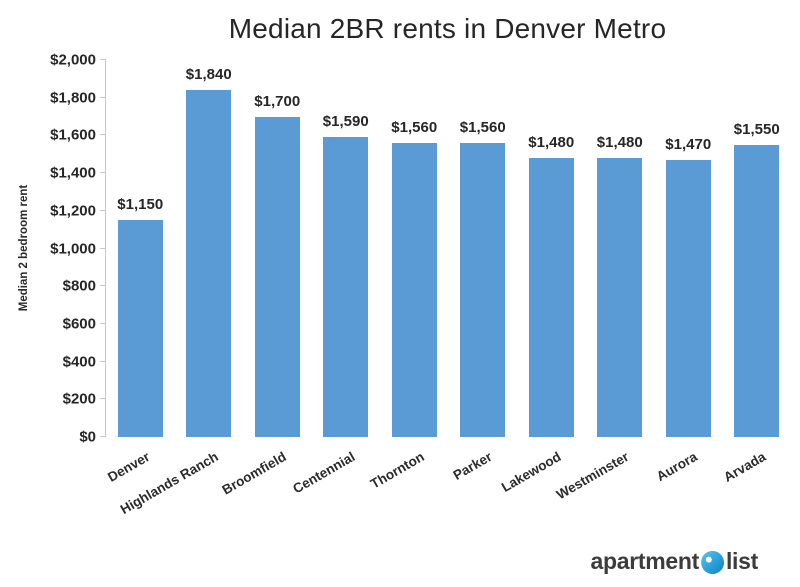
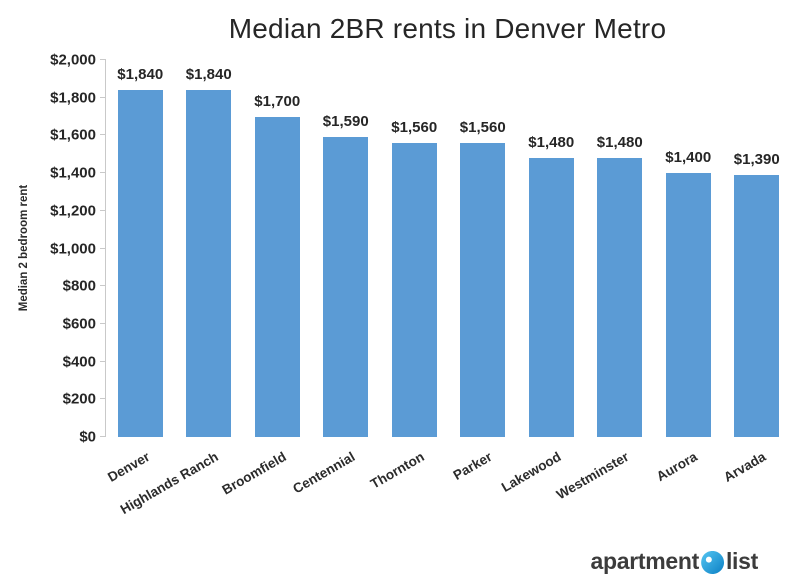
Denver: $1,150 -> $1,840
Aurora: $1,470 -> $1,400
Arvada: $1,550 -> $1,390
